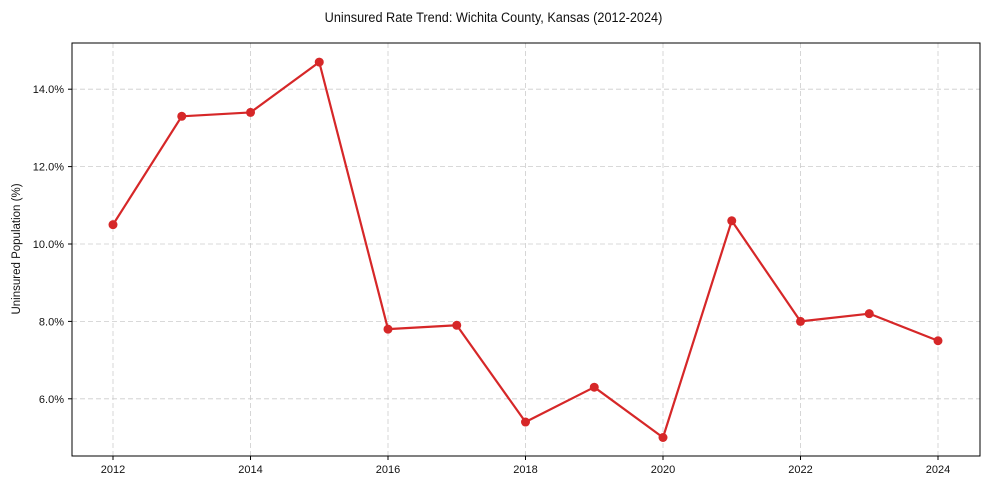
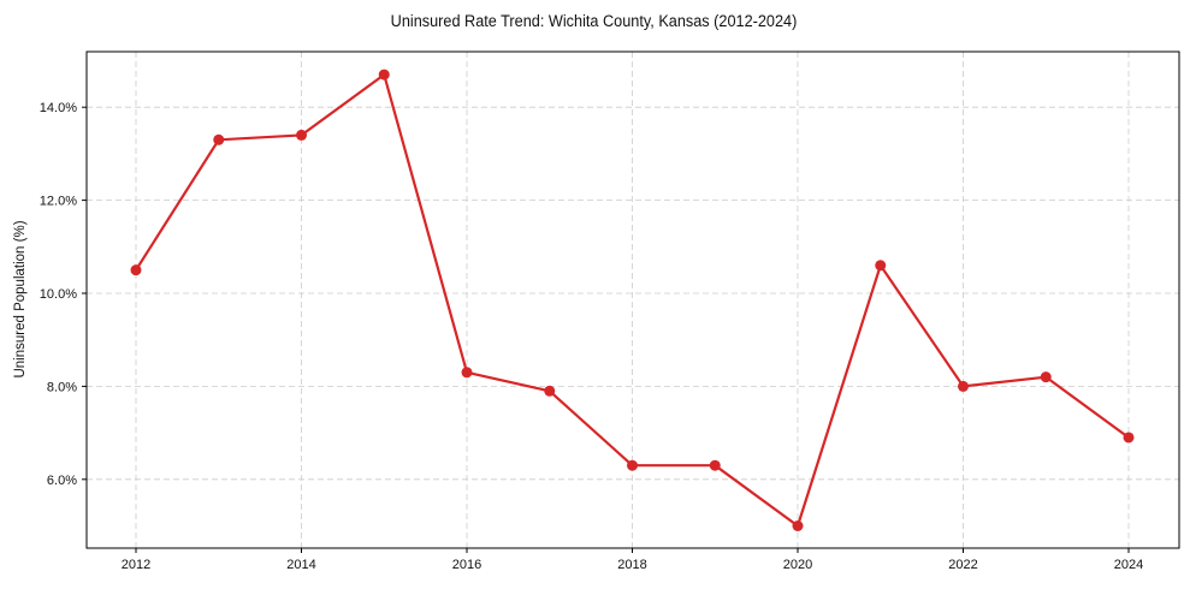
2016: 7.8% -> 8.3%
2018: 5.4% -> 6.3%
2024: 7.5% -> 6.9%
